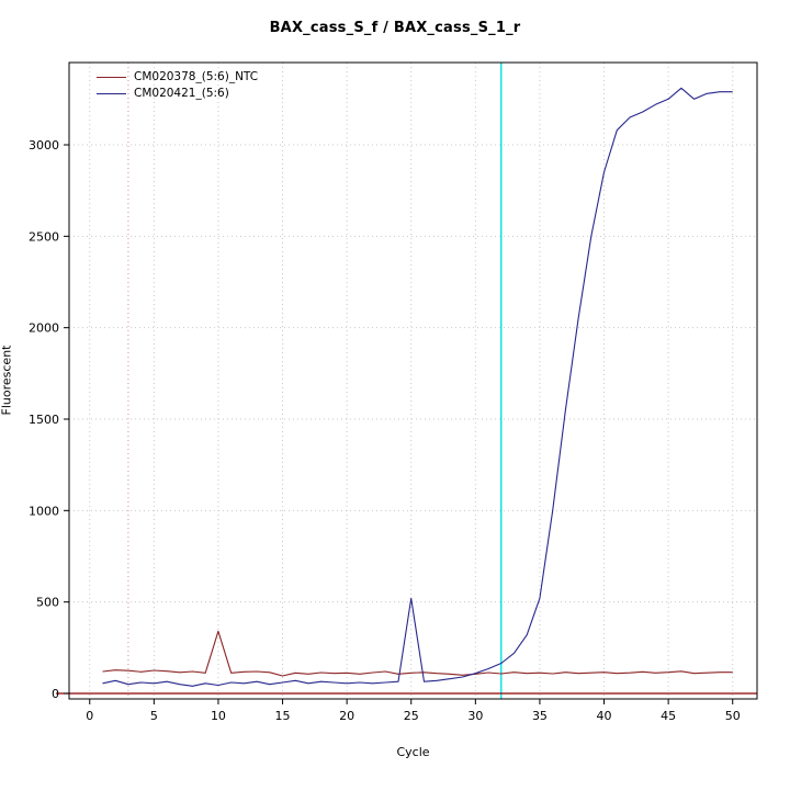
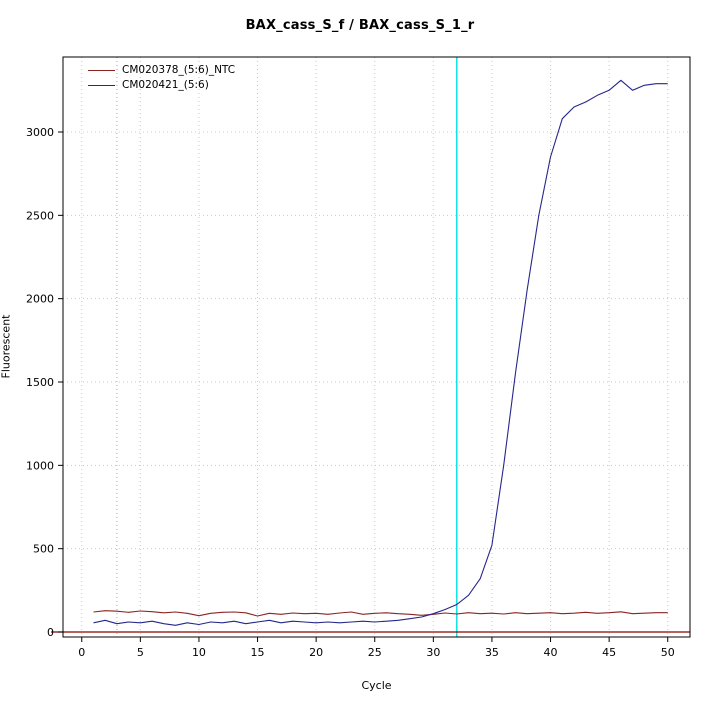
CM020378_(5:6)_NTC/10: 340 -> 100
CM020421_(5:6)/25: 520 -> 60
